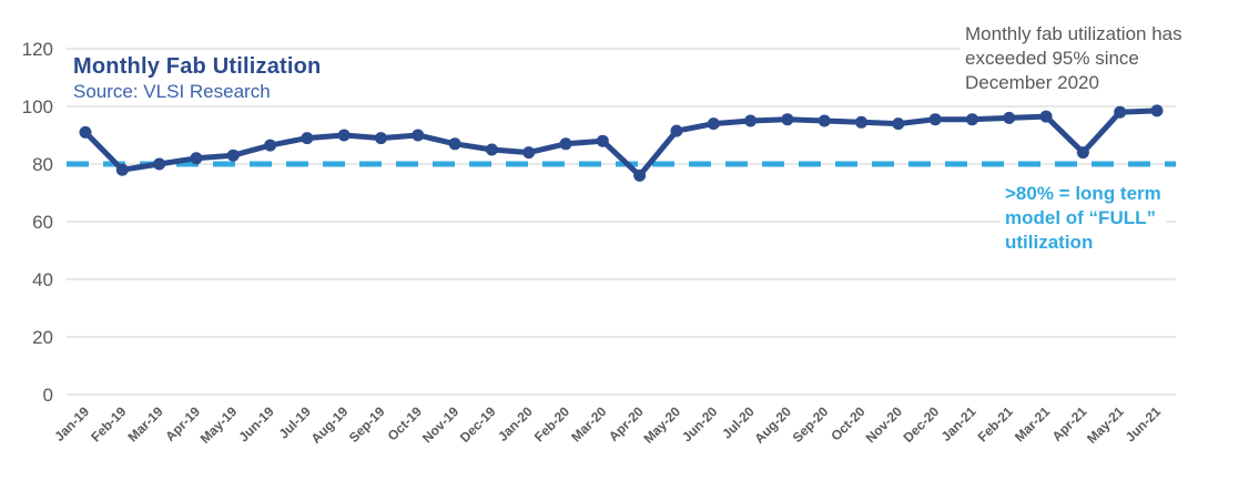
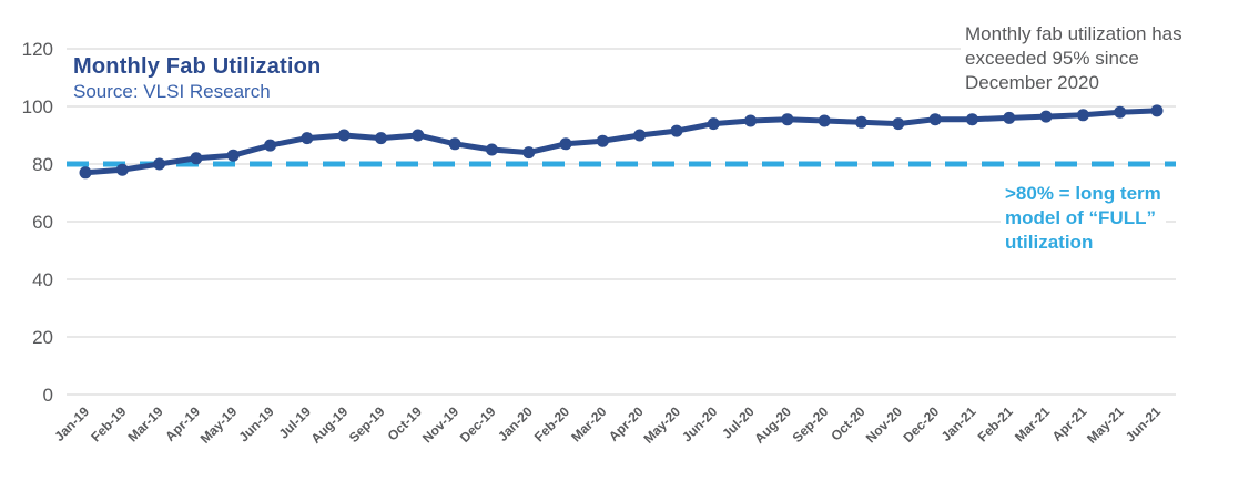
Jan-19: 91 -> 77
Apr-20: 76 -> 90
Apr-21: 84 -> 97
